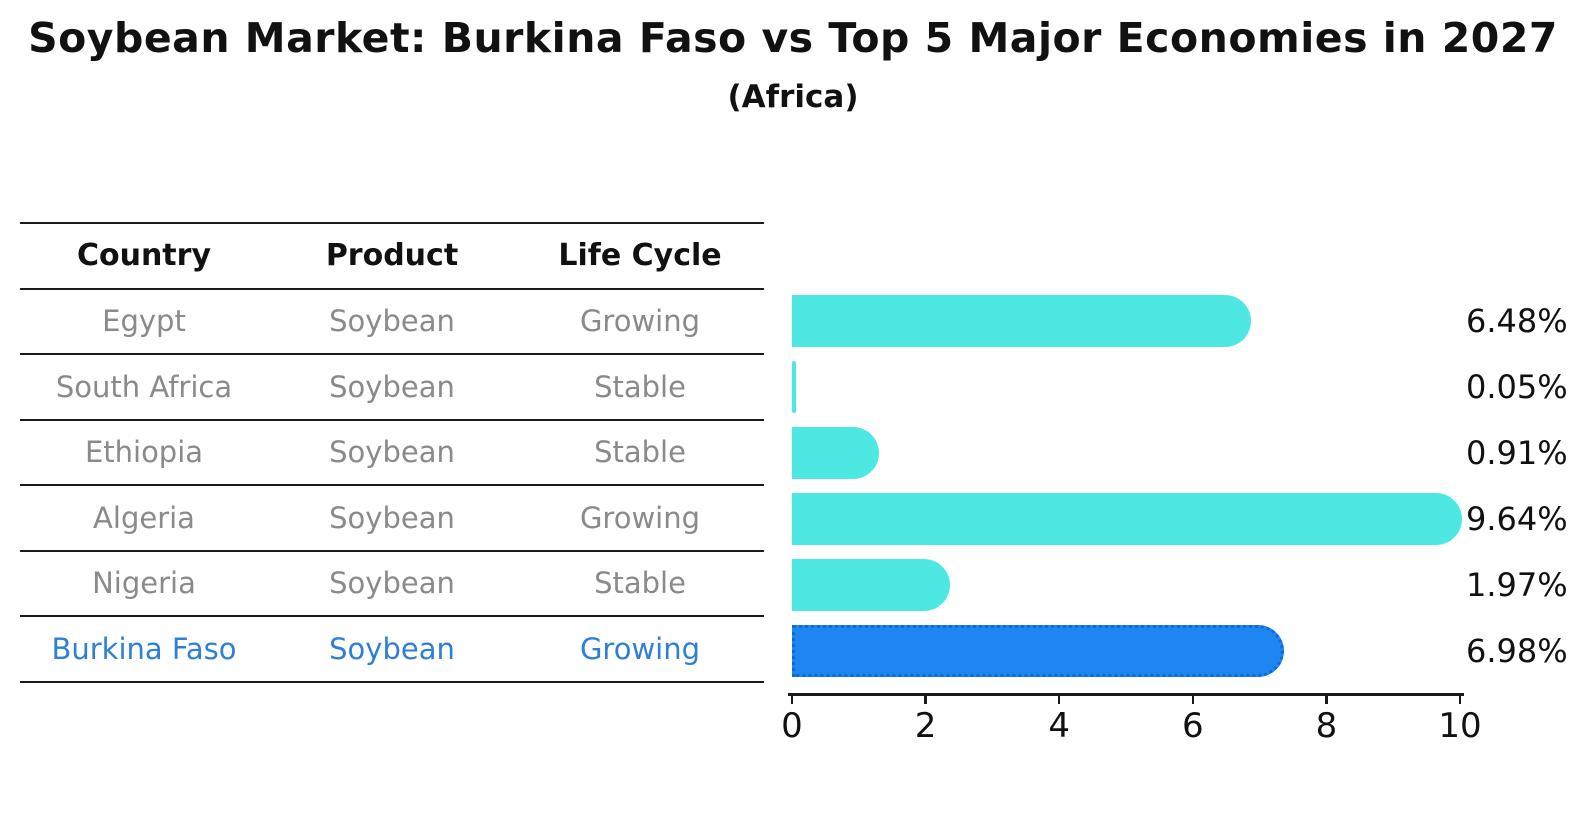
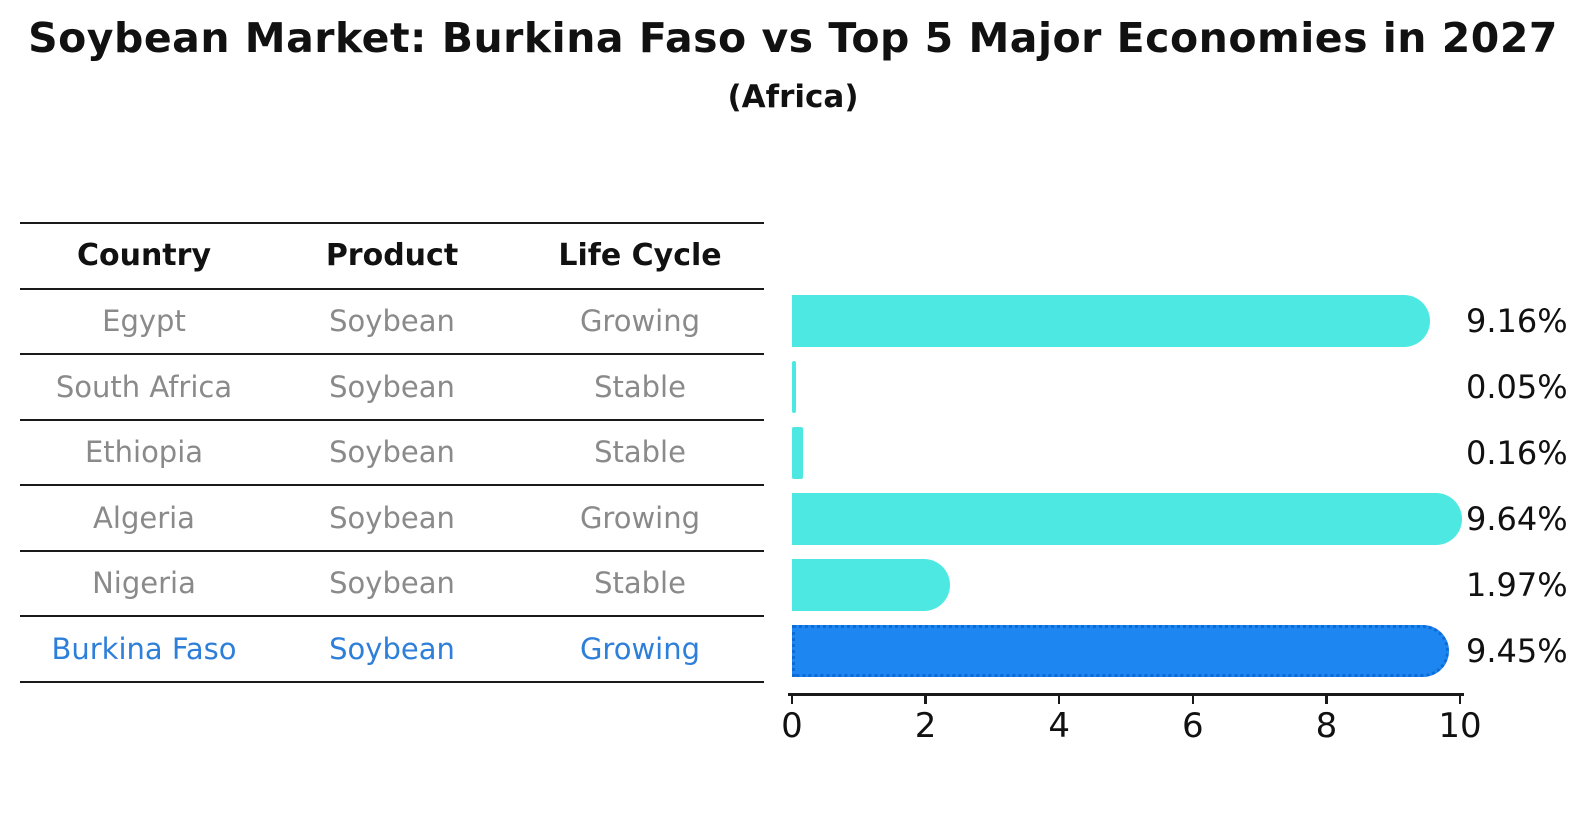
Egypt: 6.48% -> 9.16%
Ethiopia: 0.91% -> 0.16%
Burkina Faso: 6.98% -> 9.45%
